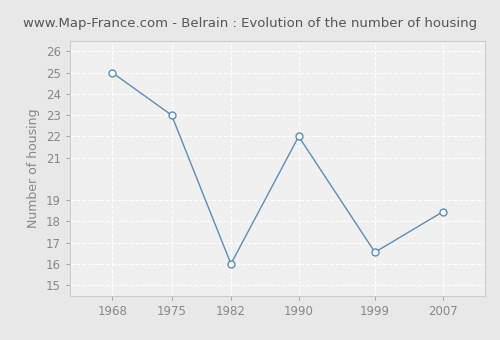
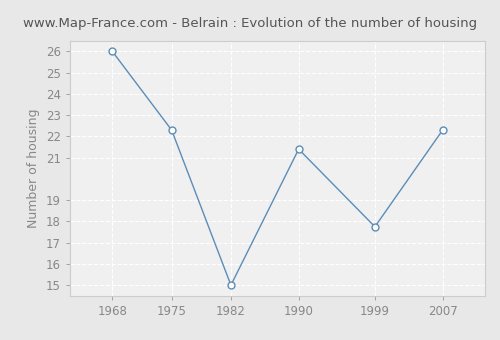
1968: 25.00 -> 26.00
1975: 23.00 -> 22.30
1982: 16.00 -> 15.00
1990: 22.00 -> 21.40
1999: 16.55 -> 17.75
2007: 18.45 -> 22.30
